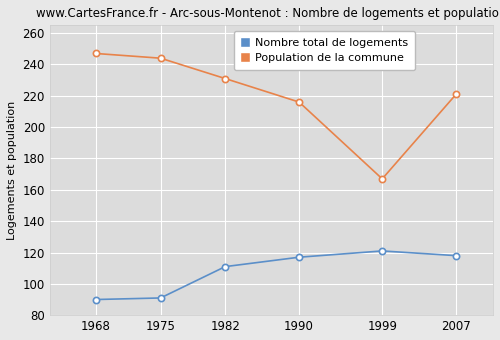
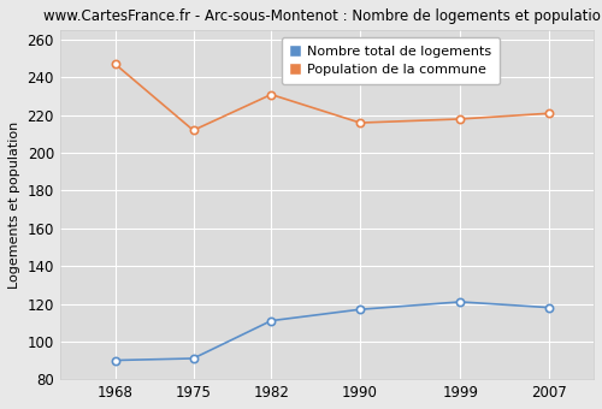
Population de la commune/1975: 244 -> 212
Population de la commune/1999: 167 -> 218
